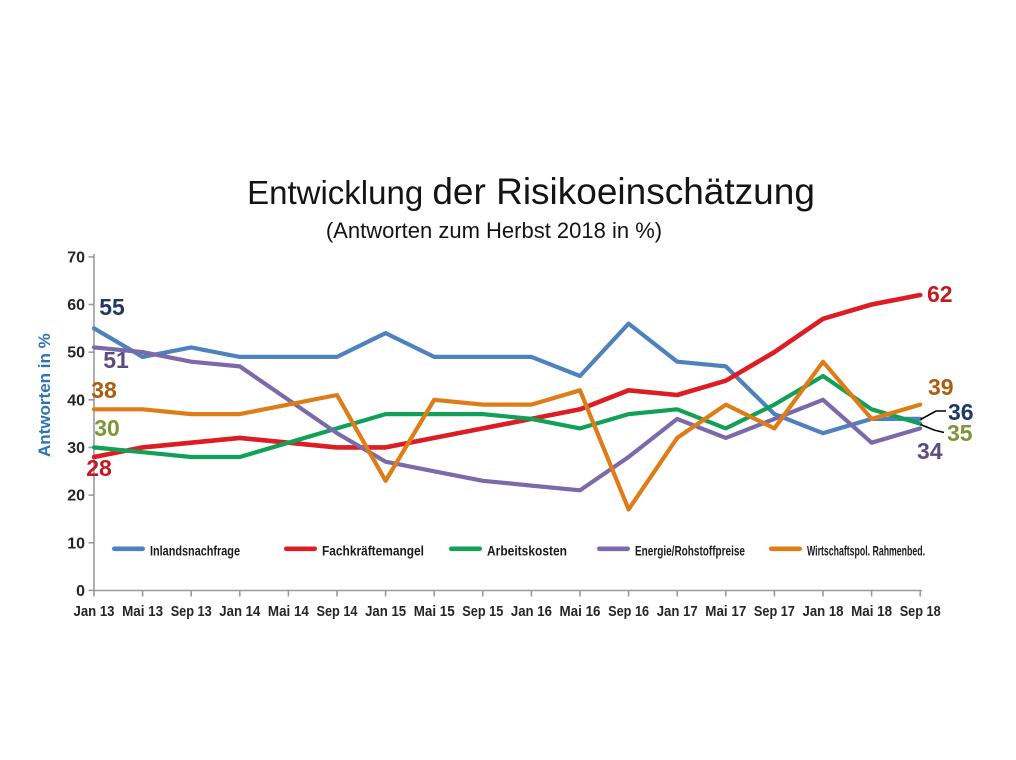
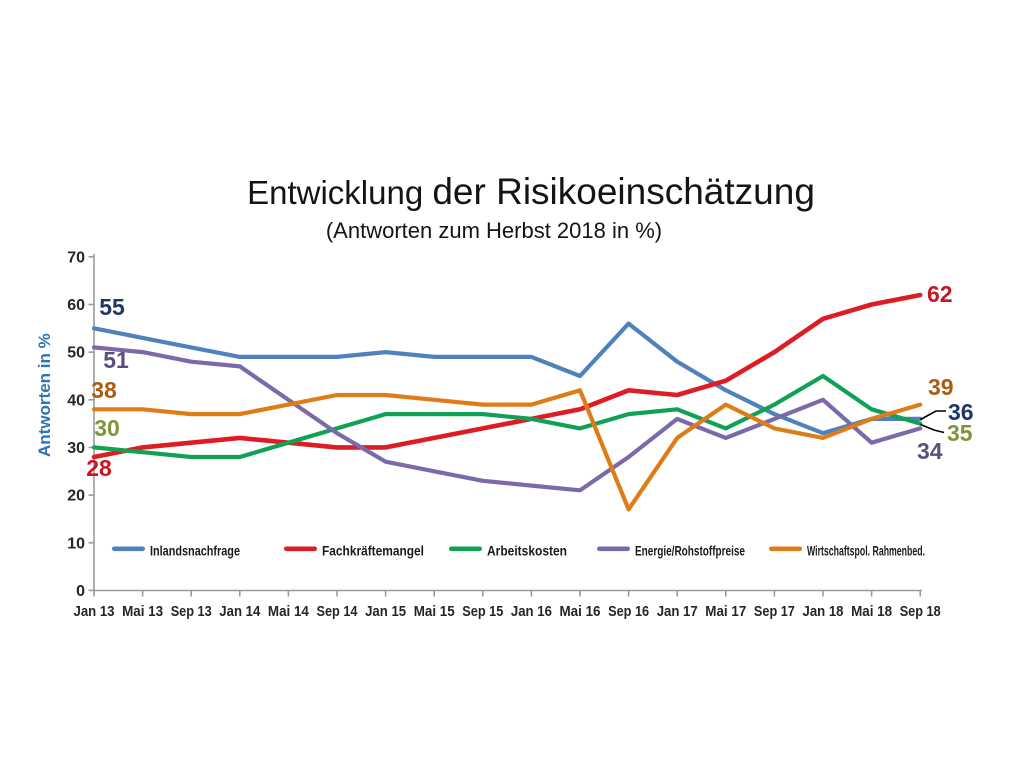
Inlandsnachfrage/Mai 13: 49 -> 53
Inlandsnachfrage/Jan 15: 54 -> 50
Wirtschaftspol. Rahmenbed./Jan 15: 23 -> 41
Inlandsnachfrage/Mai 17: 47 -> 42
Wirtschaftspol. Rahmenbed./Jan 18: 48 -> 32
